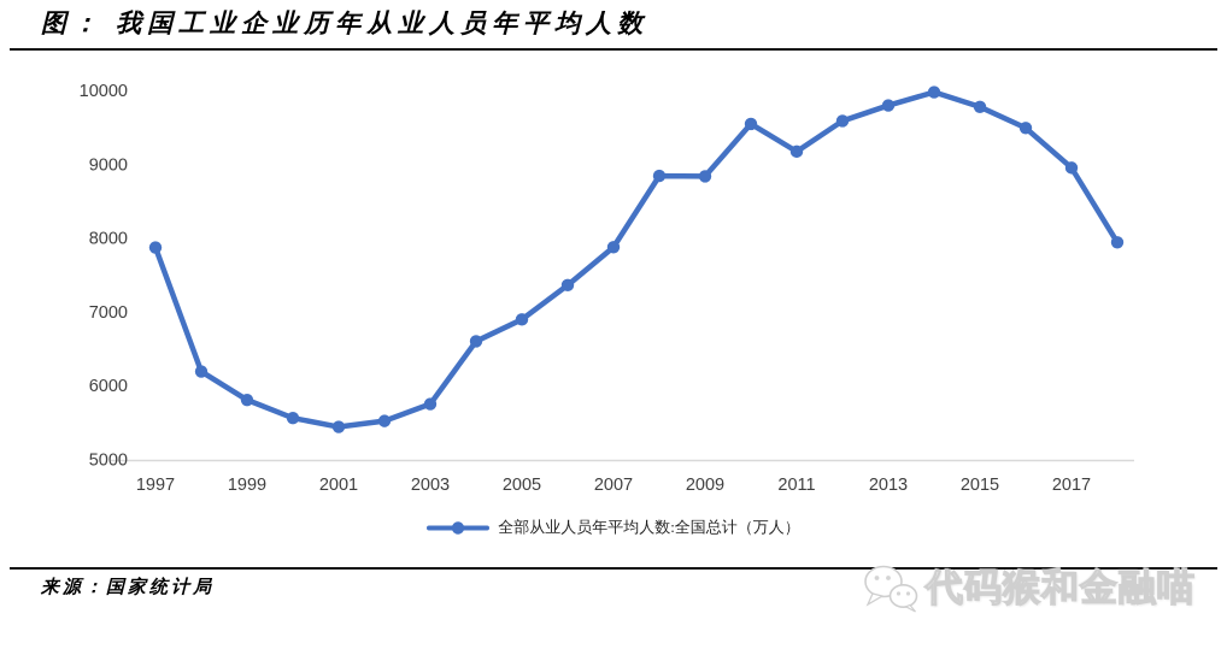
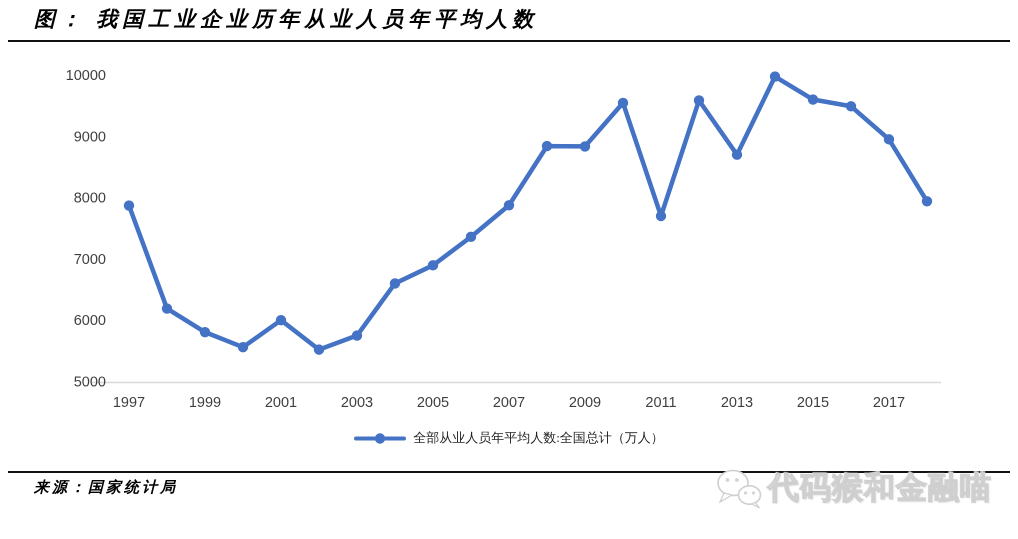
2001: 5400 -> 6000
2011: 9200 -> 7700
2013: 9800 -> 8700
2015: 9800 -> 9600
